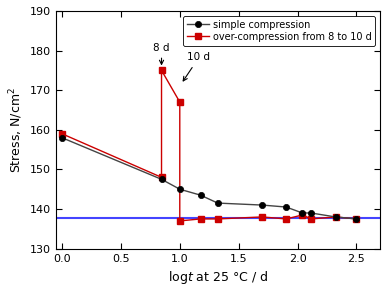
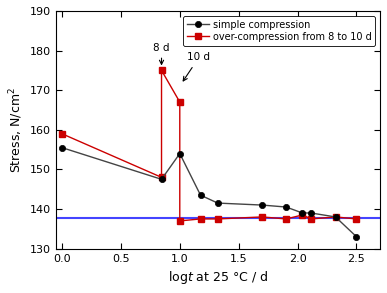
simple compression/0.0: 158.0 -> 155.5
simple compression/1.0: 145.0 -> 154.0
simple compression/2.5: 137.5 -> 133.0
